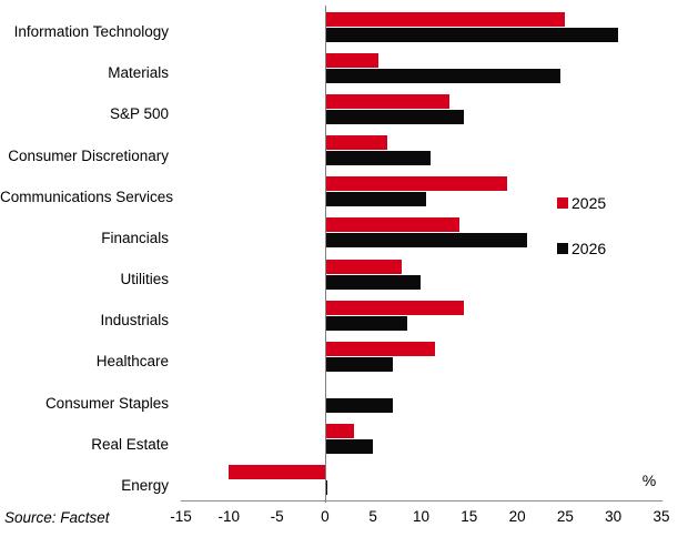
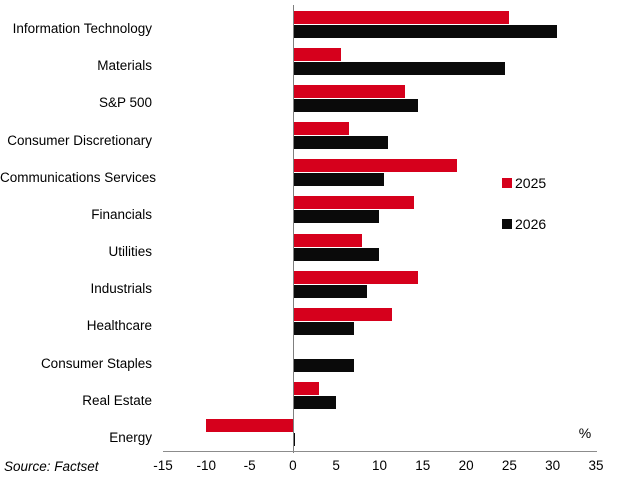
2026/Financials: 21 -> 10
